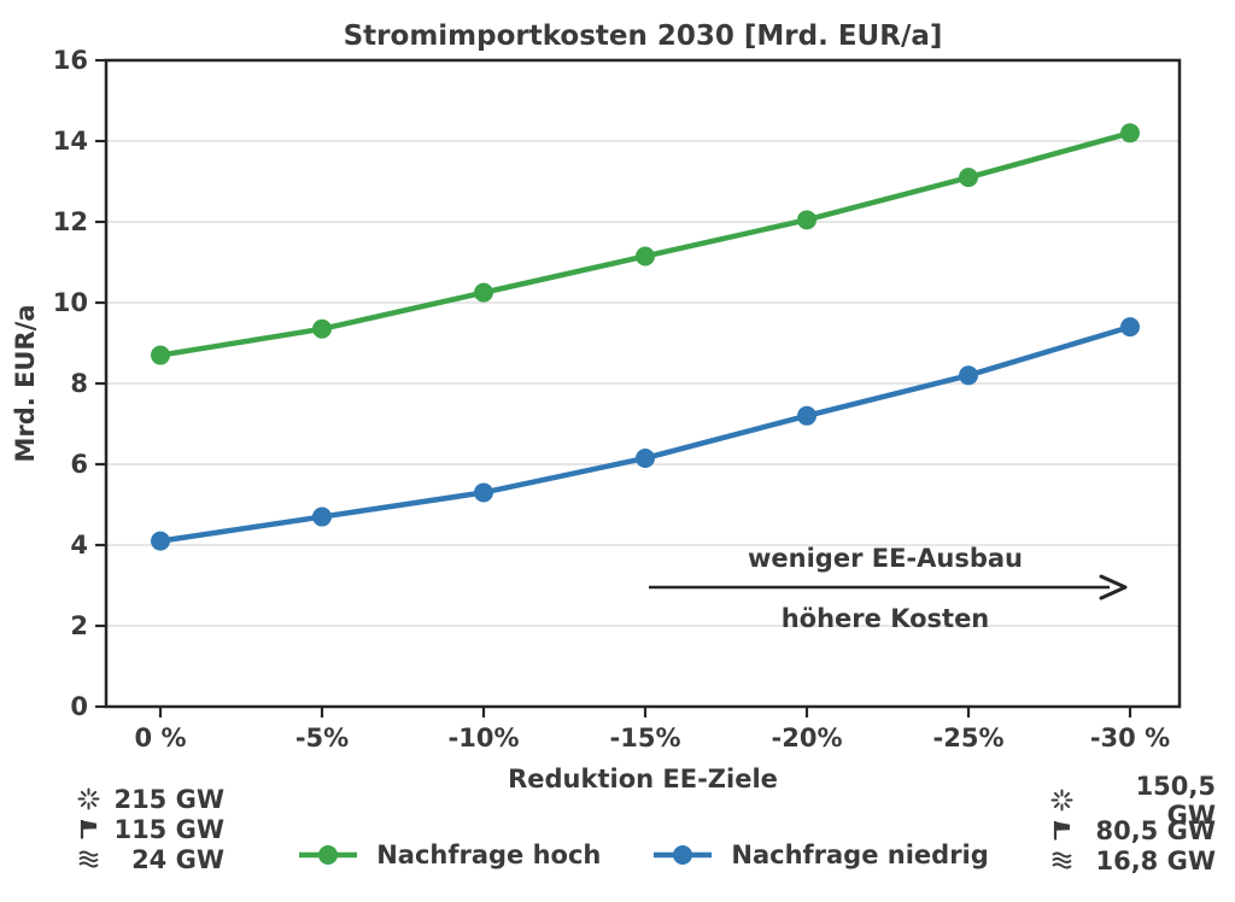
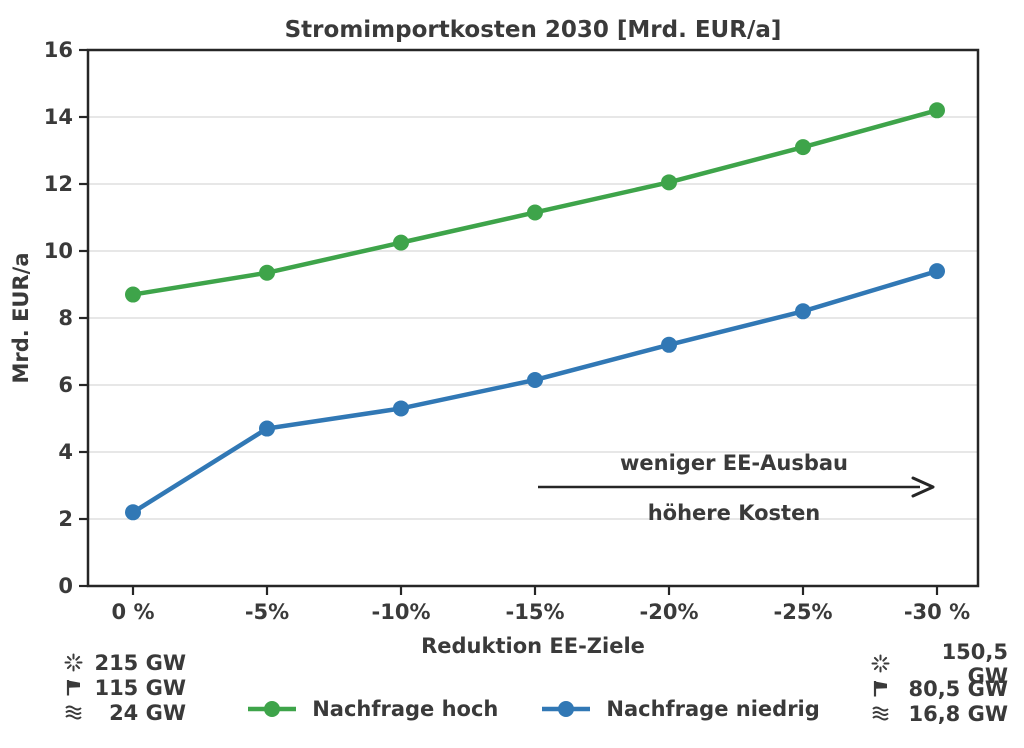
Nachfrage niedrig/0 %: 4.1 -> 2.2
